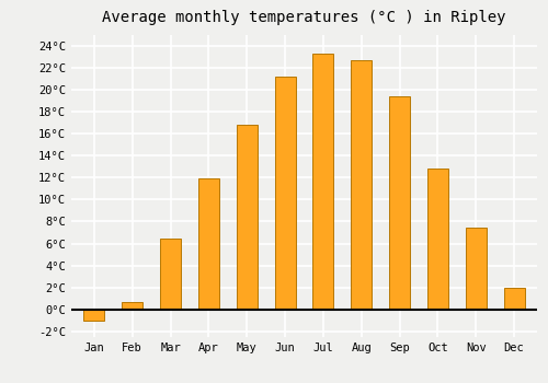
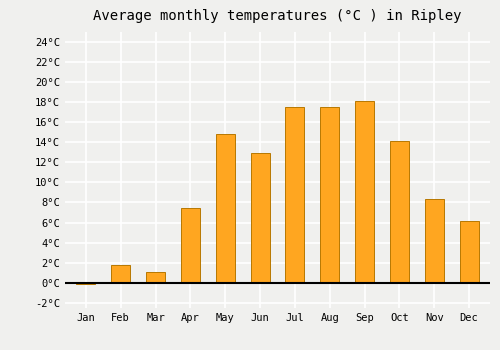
Jan: -1.0°C -> -0.1°C
Feb: 0.7°C -> 1.8°C
Mar: 6.5°C -> 1.1°C
Apr: 11.9°C -> 7.4°C
May: 16.8°C -> 14.8°C
Jun: 21.2°C -> 12.9°C
Jul: 23.3°C -> 17.5°C
Aug: 22.7°C -> 17.5°C
Sep: 19.4°C -> 18.1°C
Oct: 12.8°C -> 14.1°C
Nov: 7.4°C -> 8.3°C
Dec: 2.0°C -> 6.2°C
